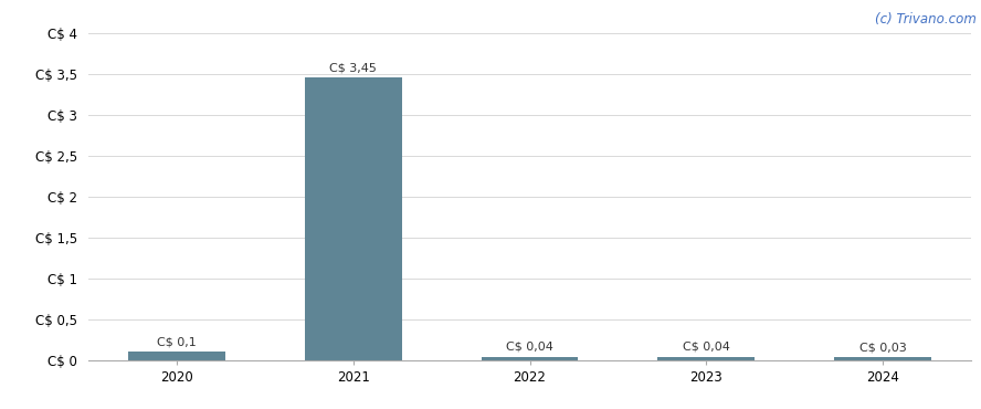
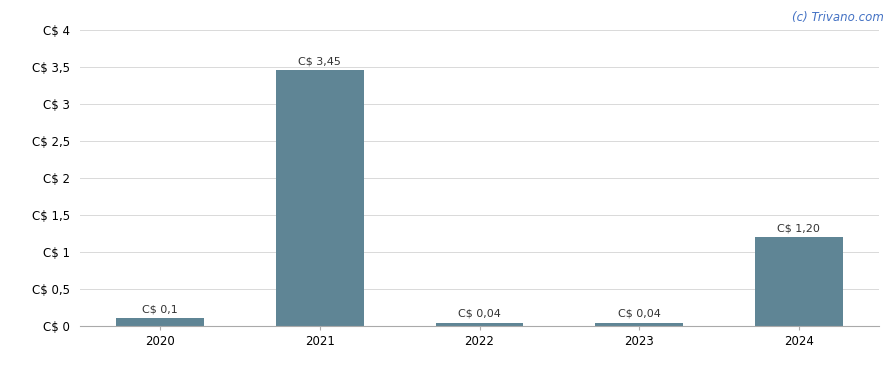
2024: 0,03 -> 1,20
